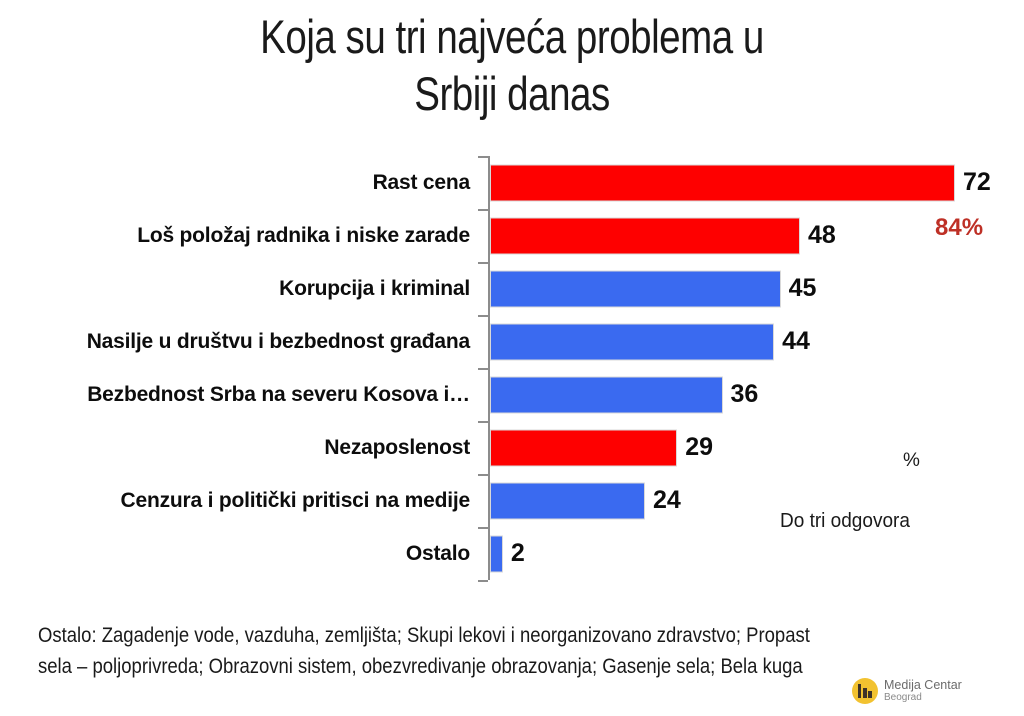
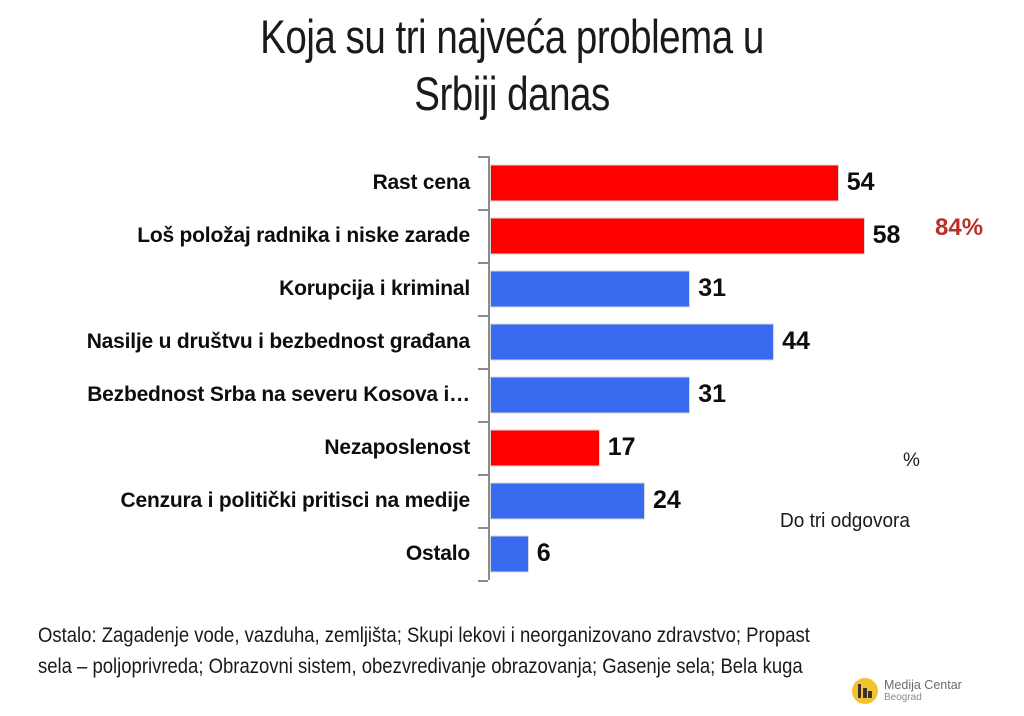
Rast cena: 72 -> 54
Loš položaj radnika i niske zarade: 48 -> 58
Korupcija i kriminal: 45 -> 31
Bezbednost Srba na severu Kosova i…: 36 -> 31
Nezaposlenost: 29 -> 17
Ostalo: 2 -> 6
